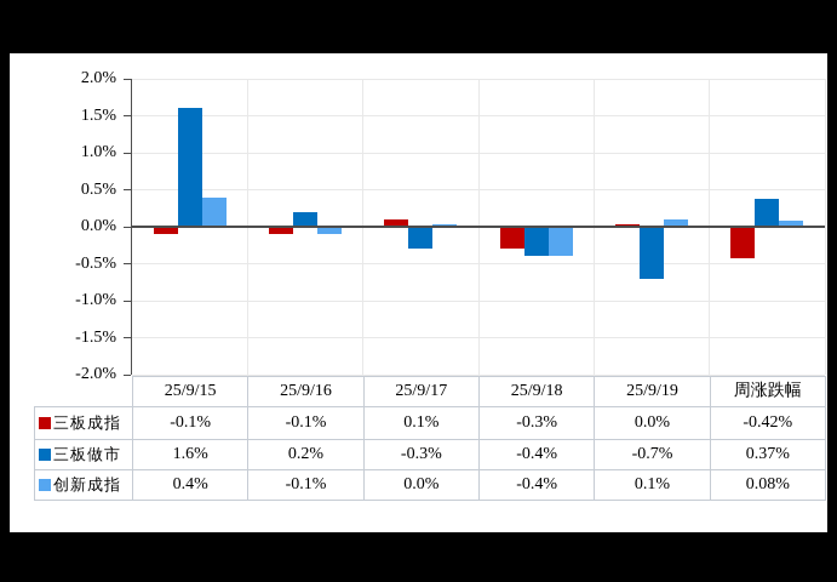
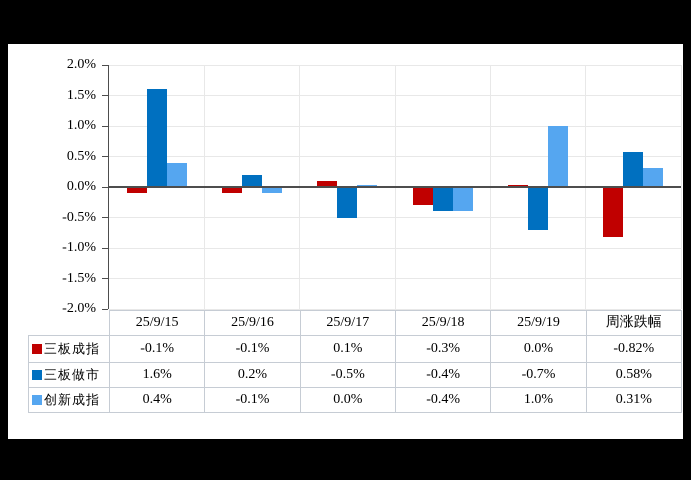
三板做市/25/9/17: -0.3% -> -0.5%
创新成指/25/9/19: 0.1% -> 1.0%
三板成指/周涨跌幅: -0.42% -> -0.82%
三板做市/周涨跌幅: 0.37% -> 0.58%
创新成指/周涨跌幅: 0.08% -> 0.31%
